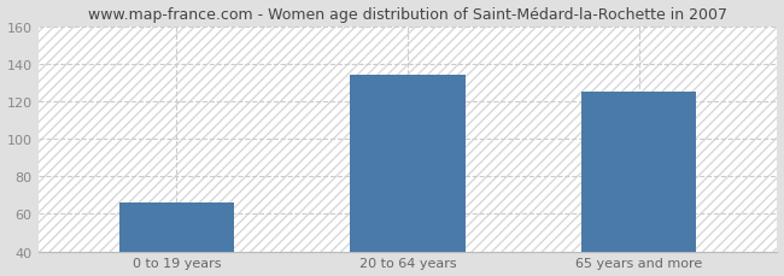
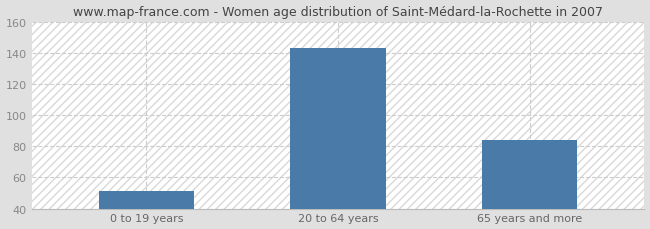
0 to 19 years: 66 -> 51
20 to 64 years: 134 -> 143
65 years and more: 125 -> 84
